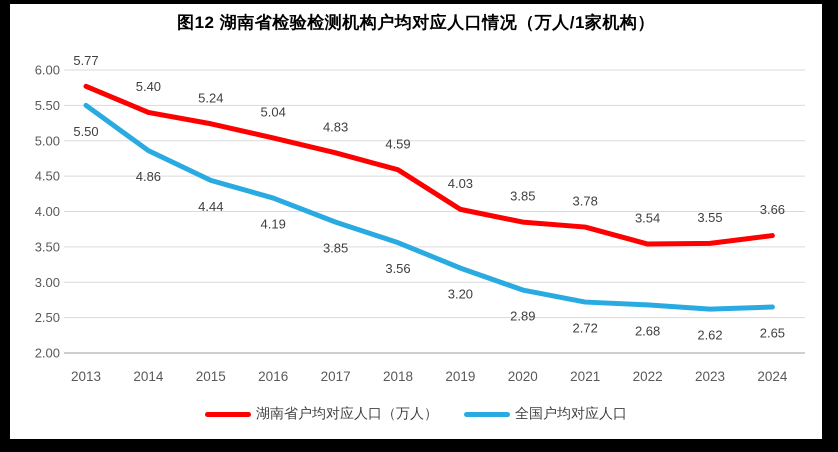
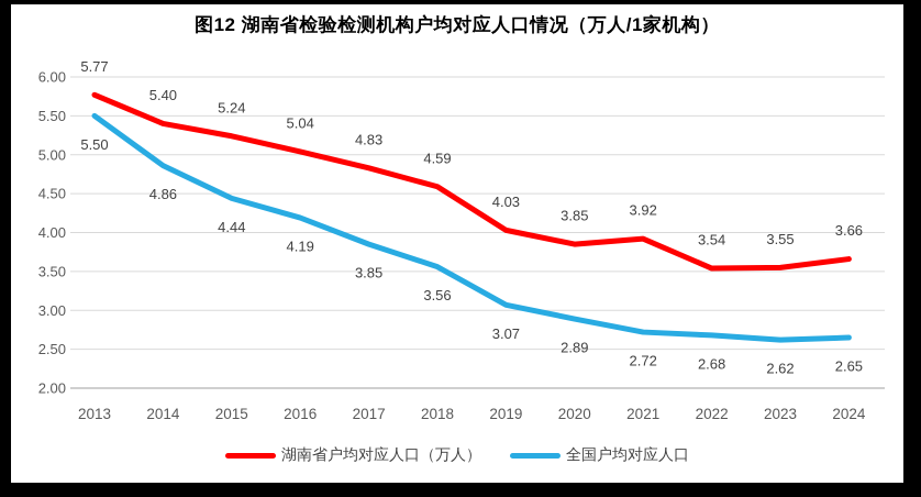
全国户均对应人口/2019: 3.20 -> 3.07
湖南省户均对应人口（万人）/2021: 3.78 -> 3.92
